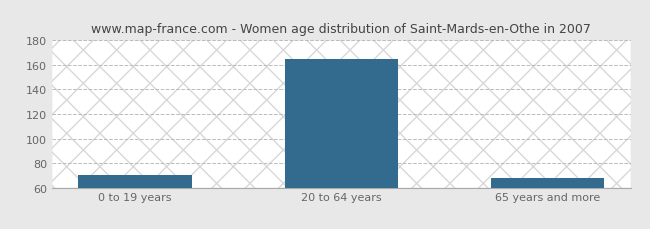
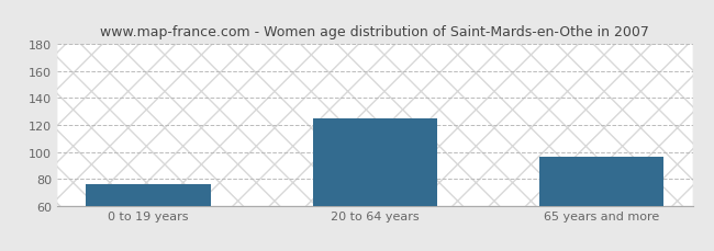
0 to 19 years: 70 -> 76
20 to 64 years: 165 -> 125
65 years and more: 68 -> 96
